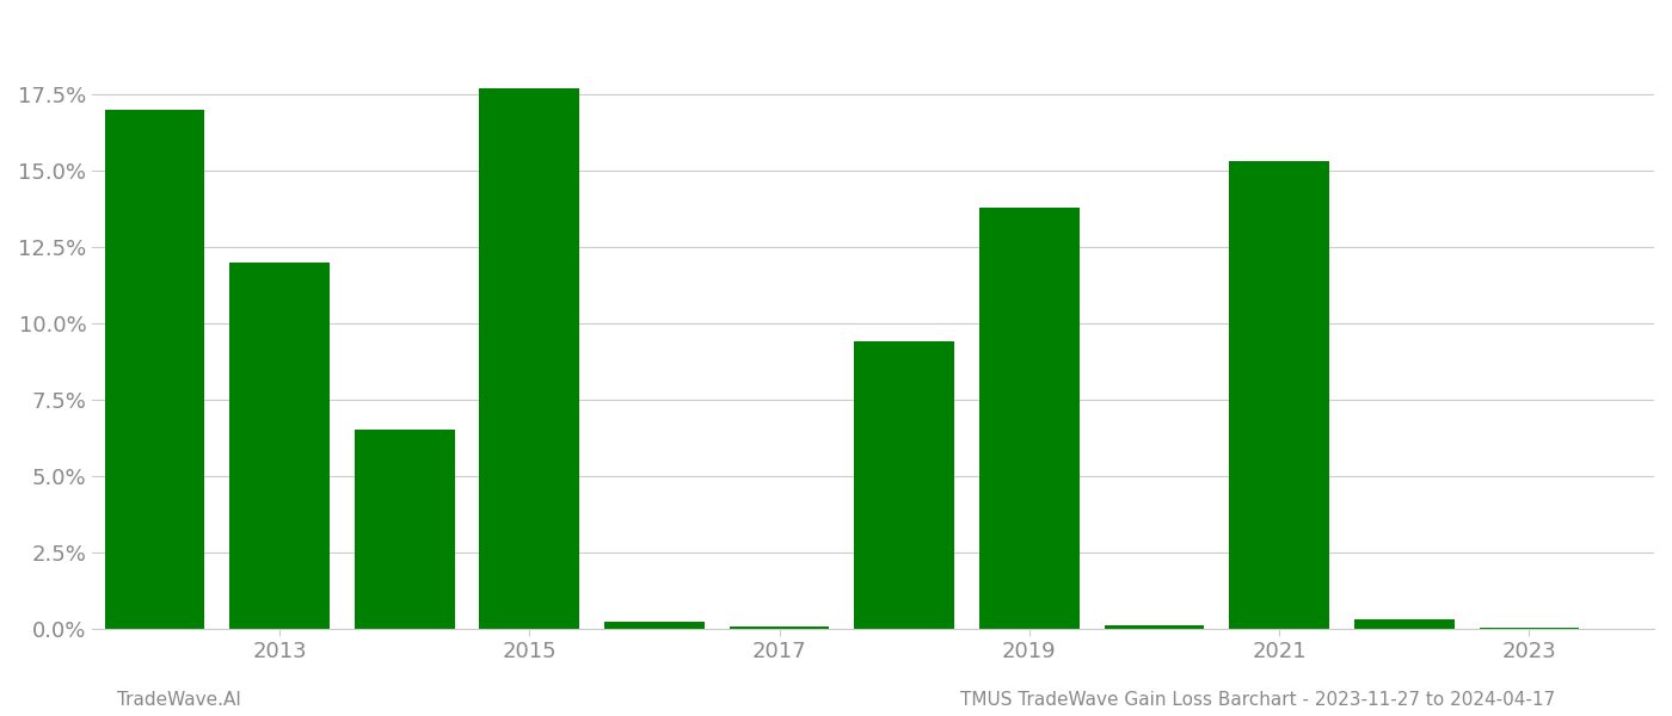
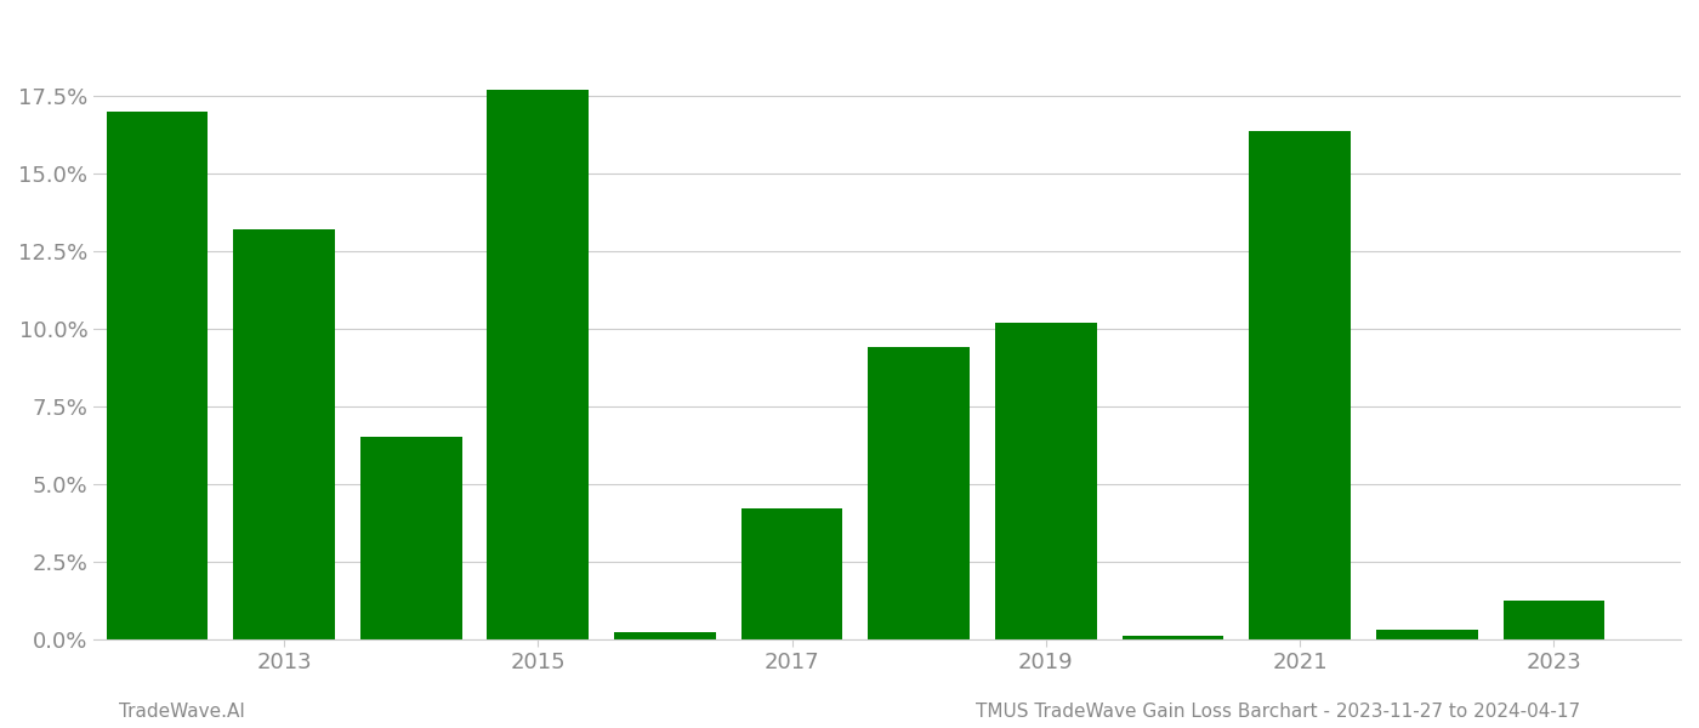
2013: 12.00% -> 13.20%
2017: 0.05% -> 4.20%
2019: 13.80% -> 10.20%
2021: 15.30% -> 16.35%
2023: 0.03% -> 1.25%
